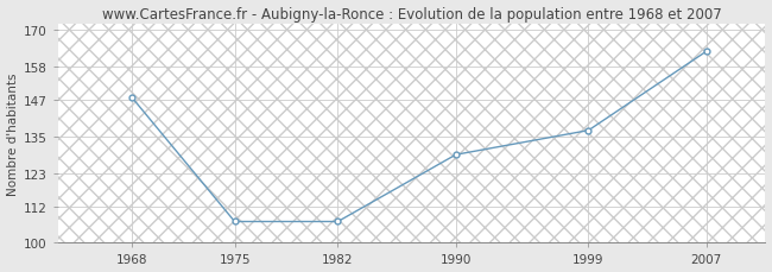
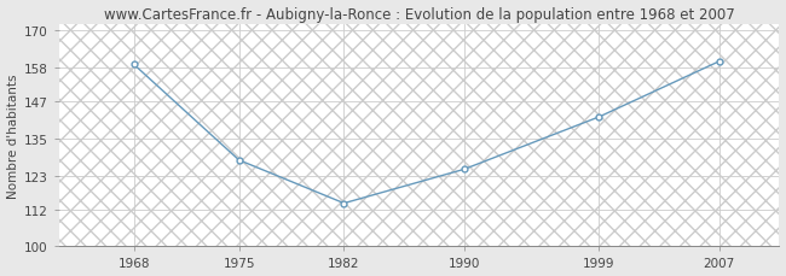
1968: 148 -> 159
1975: 107 -> 128
1982: 107 -> 114
1990: 129 -> 125
1999: 137 -> 142
2007: 163 -> 160
